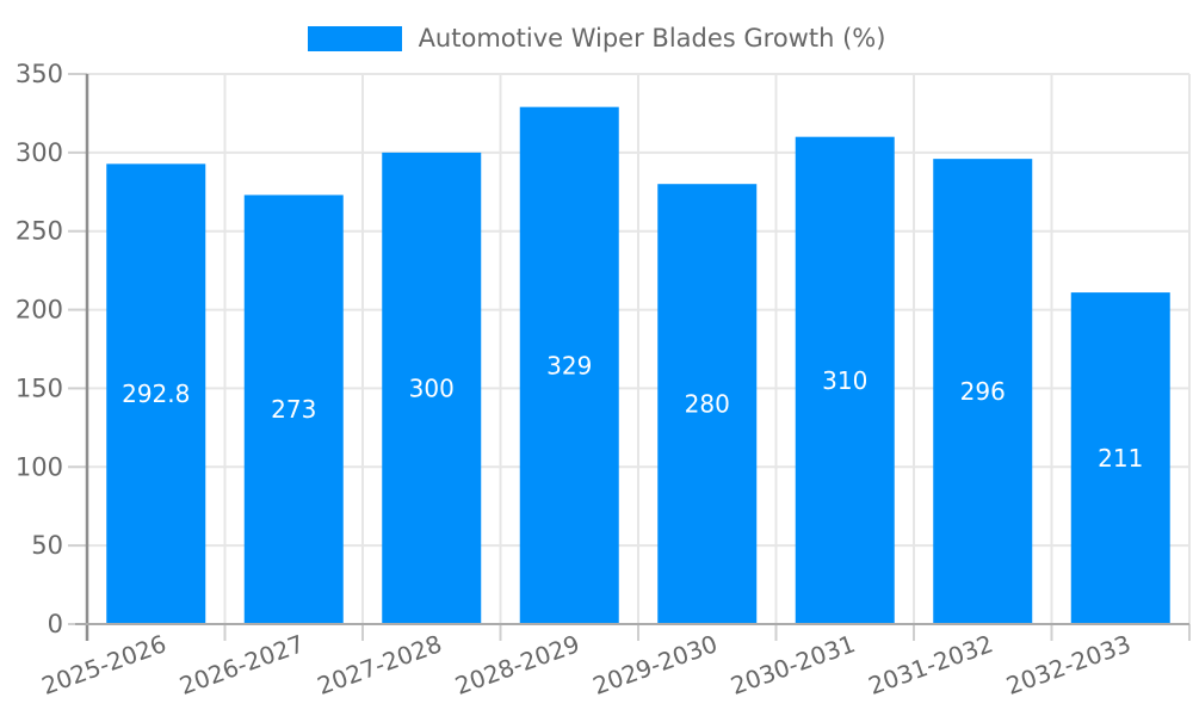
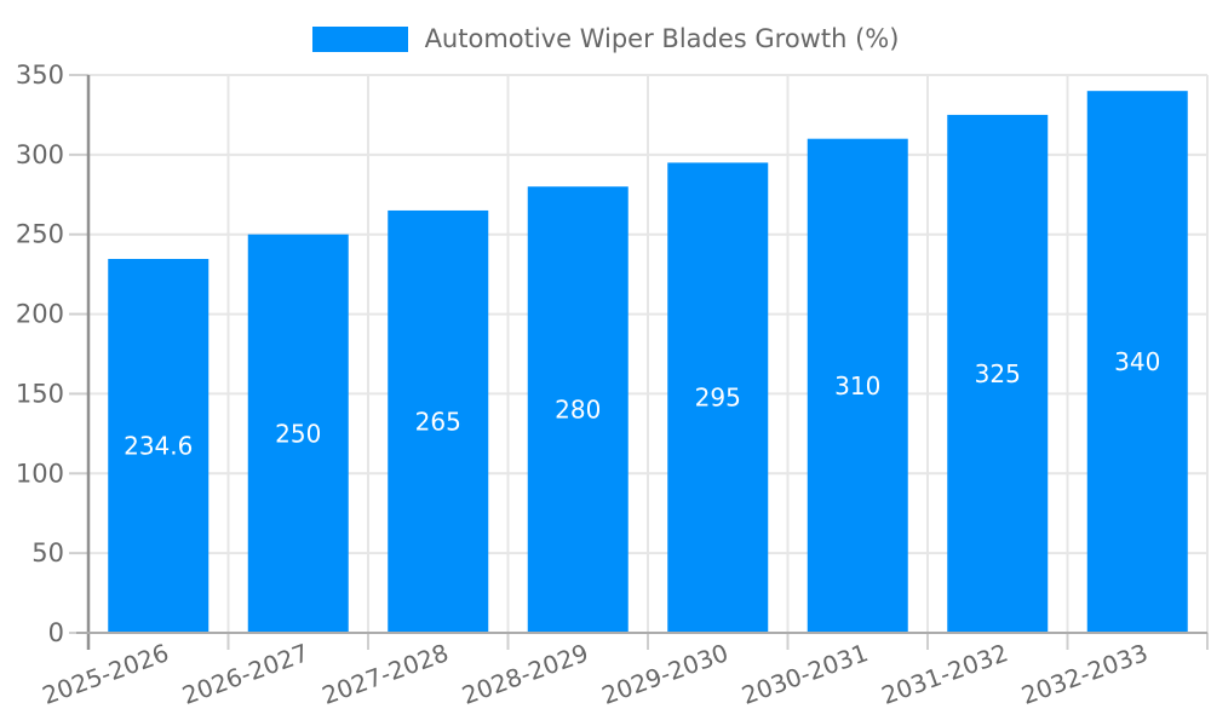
2025-2026: 292.8 -> 234.6
2026-2027: 273 -> 250
2027-2028: 300 -> 265
2028-2029: 329 -> 280
2029-2030: 280 -> 295
2031-2032: 296 -> 325
2032-2033: 211 -> 340
